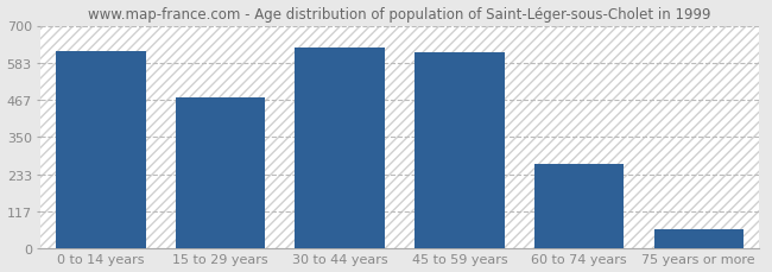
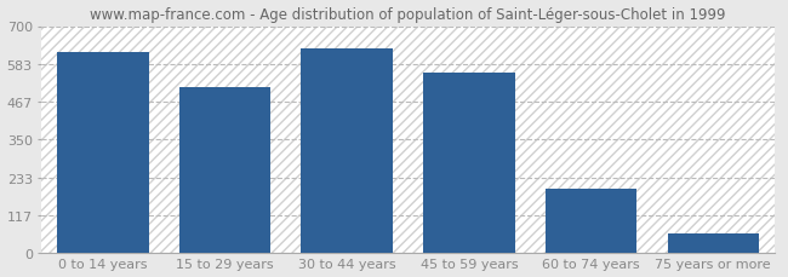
15 to 29 years: 475 -> 511
45 to 59 years: 615 -> 556
60 to 74 years: 265 -> 198
